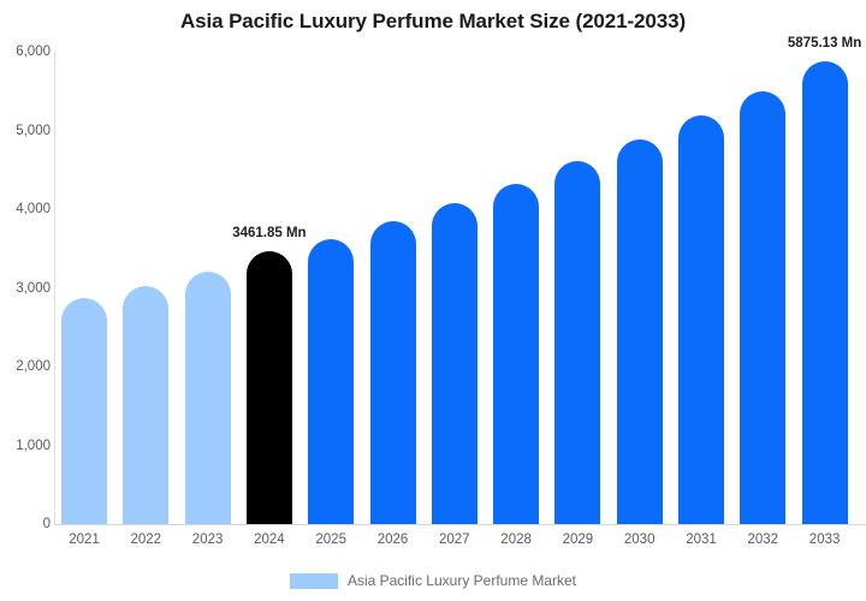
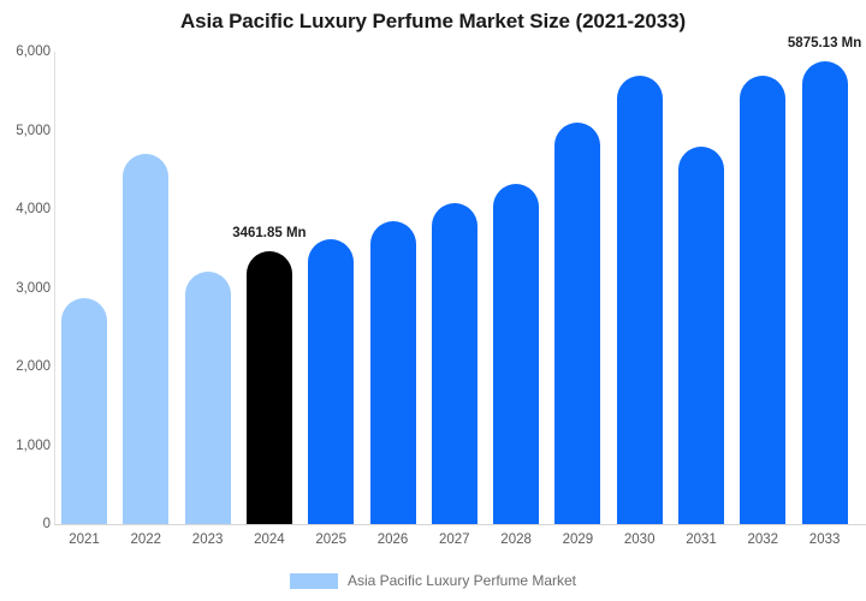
2022: 3000 -> 4700
2029: 4600 -> 5100
2030: 4900 -> 5700
2031: 5200 -> 4800
2032: 5500 -> 5700
